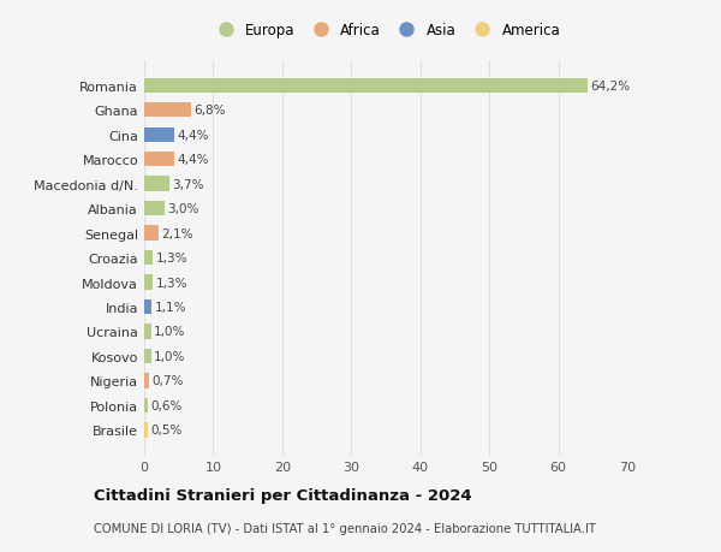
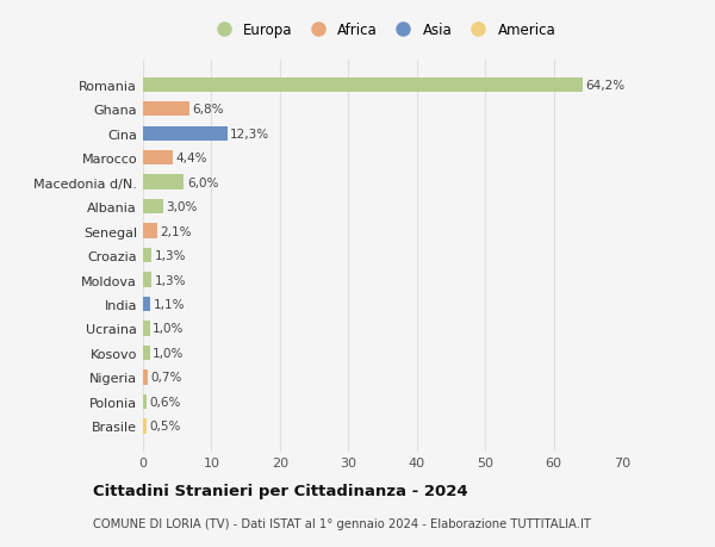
Cina: 4,4% -> 12,3%
Macedonia d/N.: 3,7% -> 6,0%
